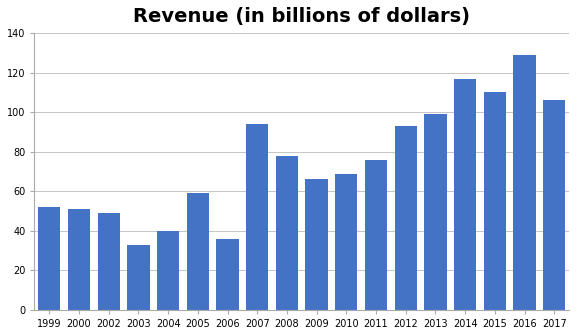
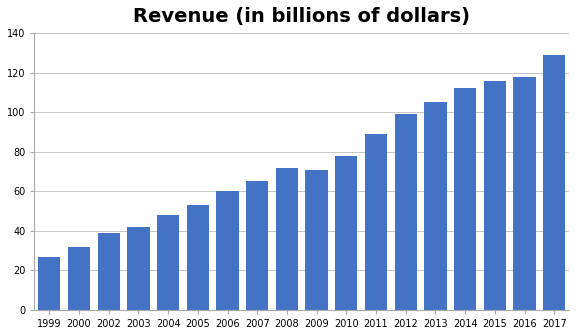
1999: 52 -> 27
2000: 51 -> 32
2002: 49 -> 39
2003: 33 -> 42
2004: 40 -> 48
2005: 59 -> 53
2006: 36 -> 60
2007: 94 -> 65
2008: 78 -> 72
2009: 66 -> 71
2010: 69 -> 78
2011: 76 -> 89
2012: 93 -> 99
2013: 99 -> 105
2014: 117 -> 112
2015: 110 -> 116
2016: 129 -> 118
2017: 106 -> 129
